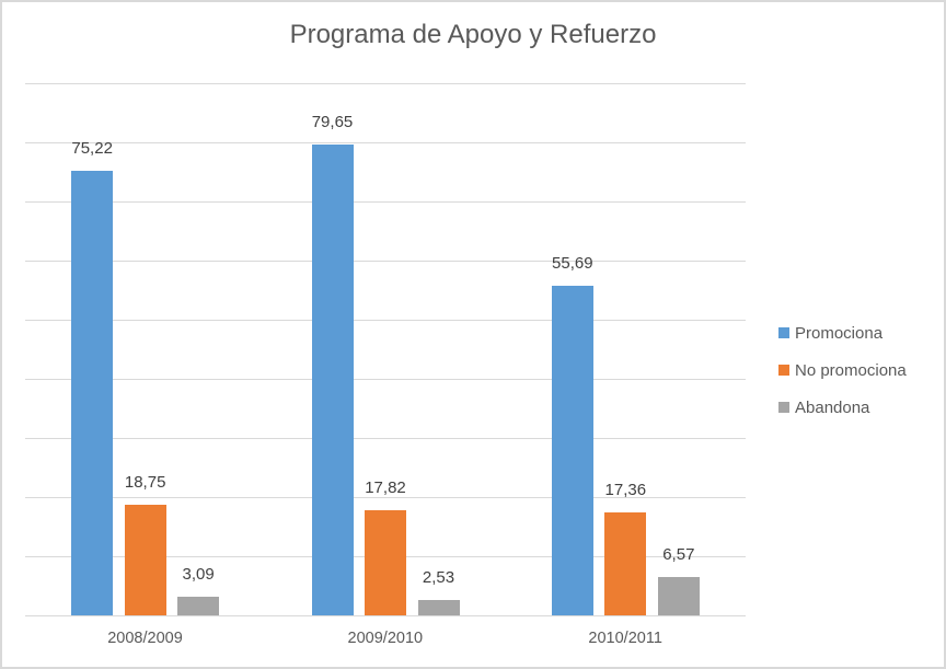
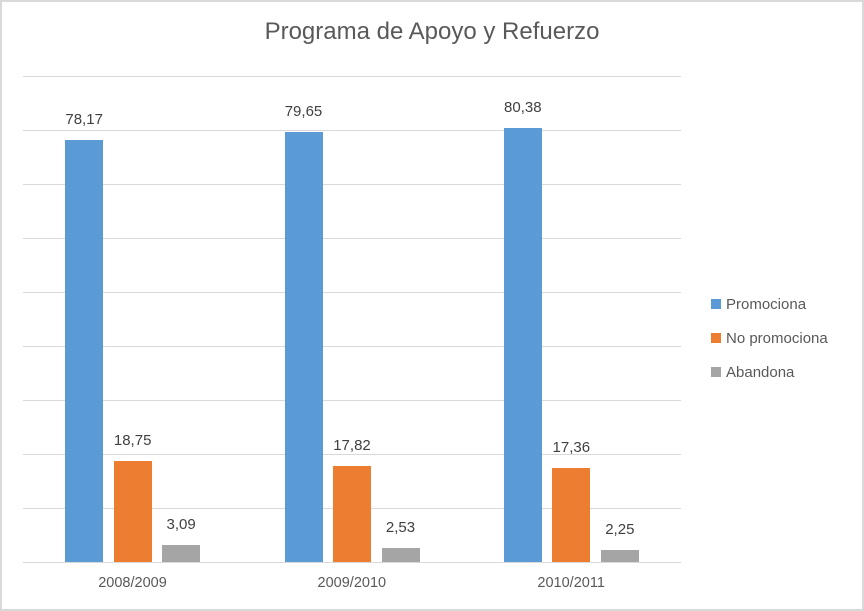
Promociona/2008/2009: 75,22 -> 78,17
Promociona/2010/2011: 55,69 -> 80,38
Abandona/2010/2011: 6,57 -> 2,25
